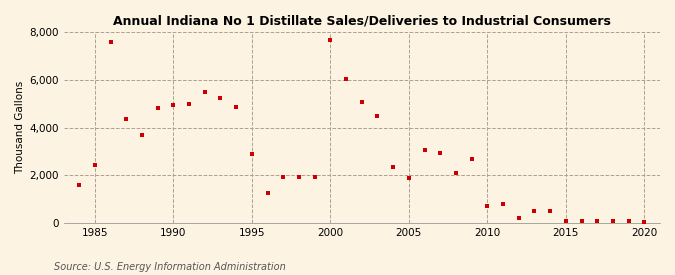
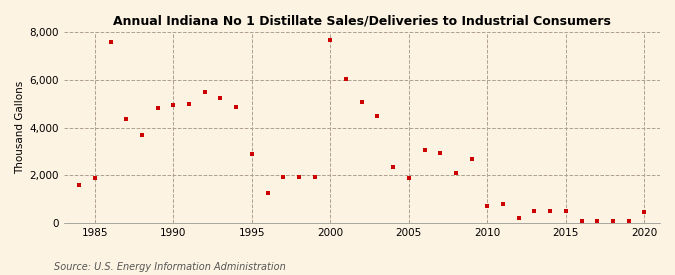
1985: 2,450 -> 1,900
2015: 100 -> 500
2020: 30 -> 450
